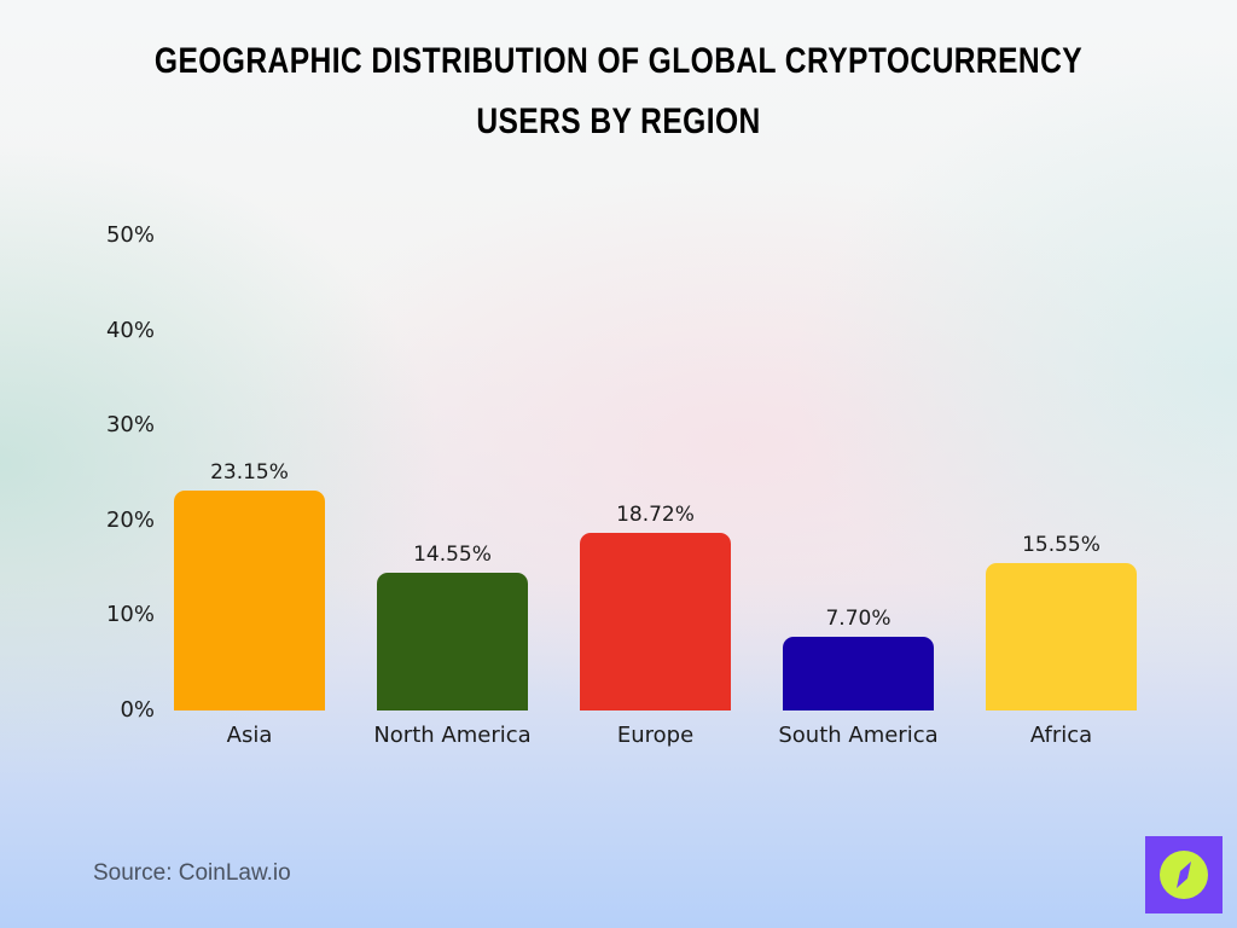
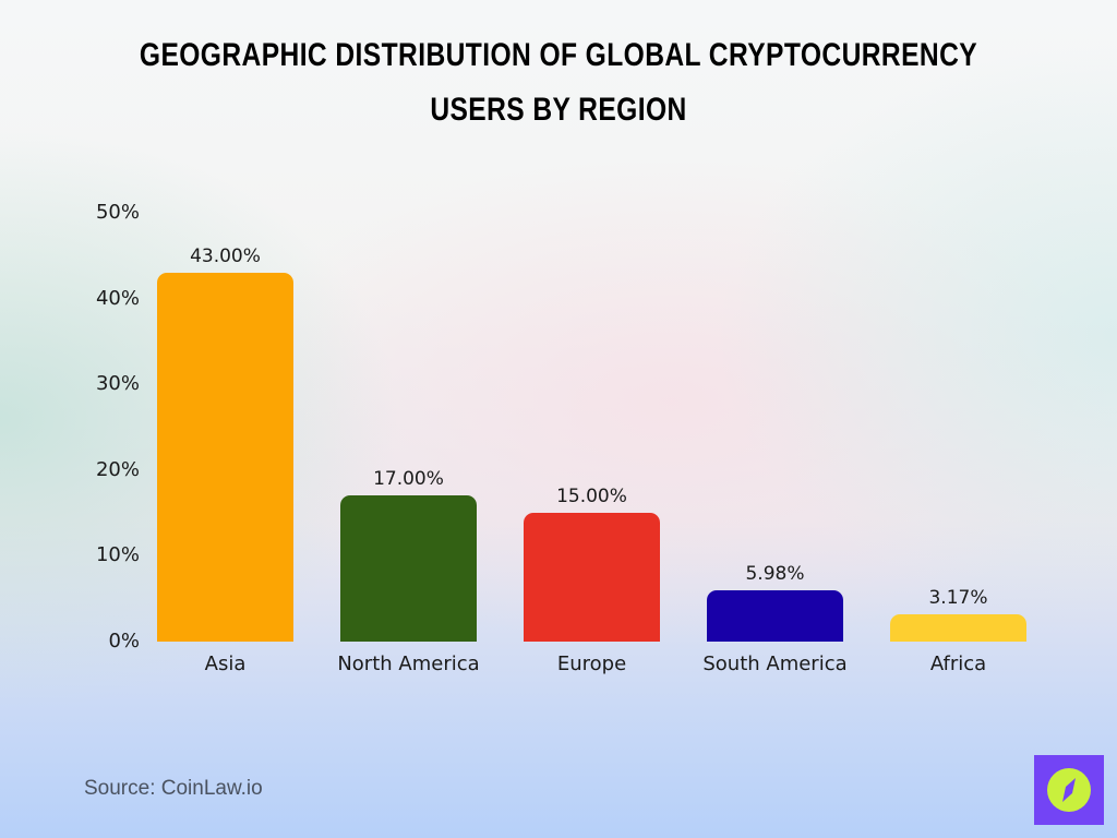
Asia: 23.15% -> 43.00%
North America: 14.55% -> 17.00%
Europe: 18.72% -> 15.00%
South America: 7.70% -> 5.98%
Africa: 15.55% -> 3.17%
